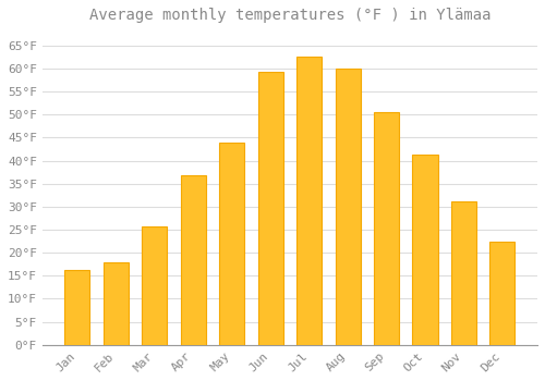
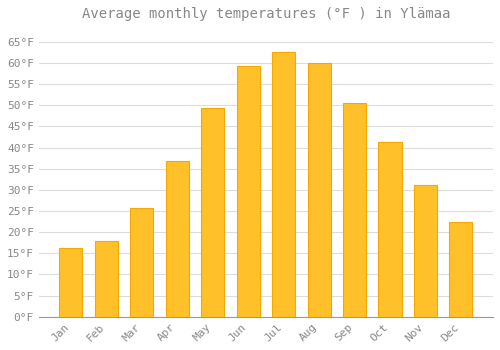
May: 44.0°F -> 49.3°F
